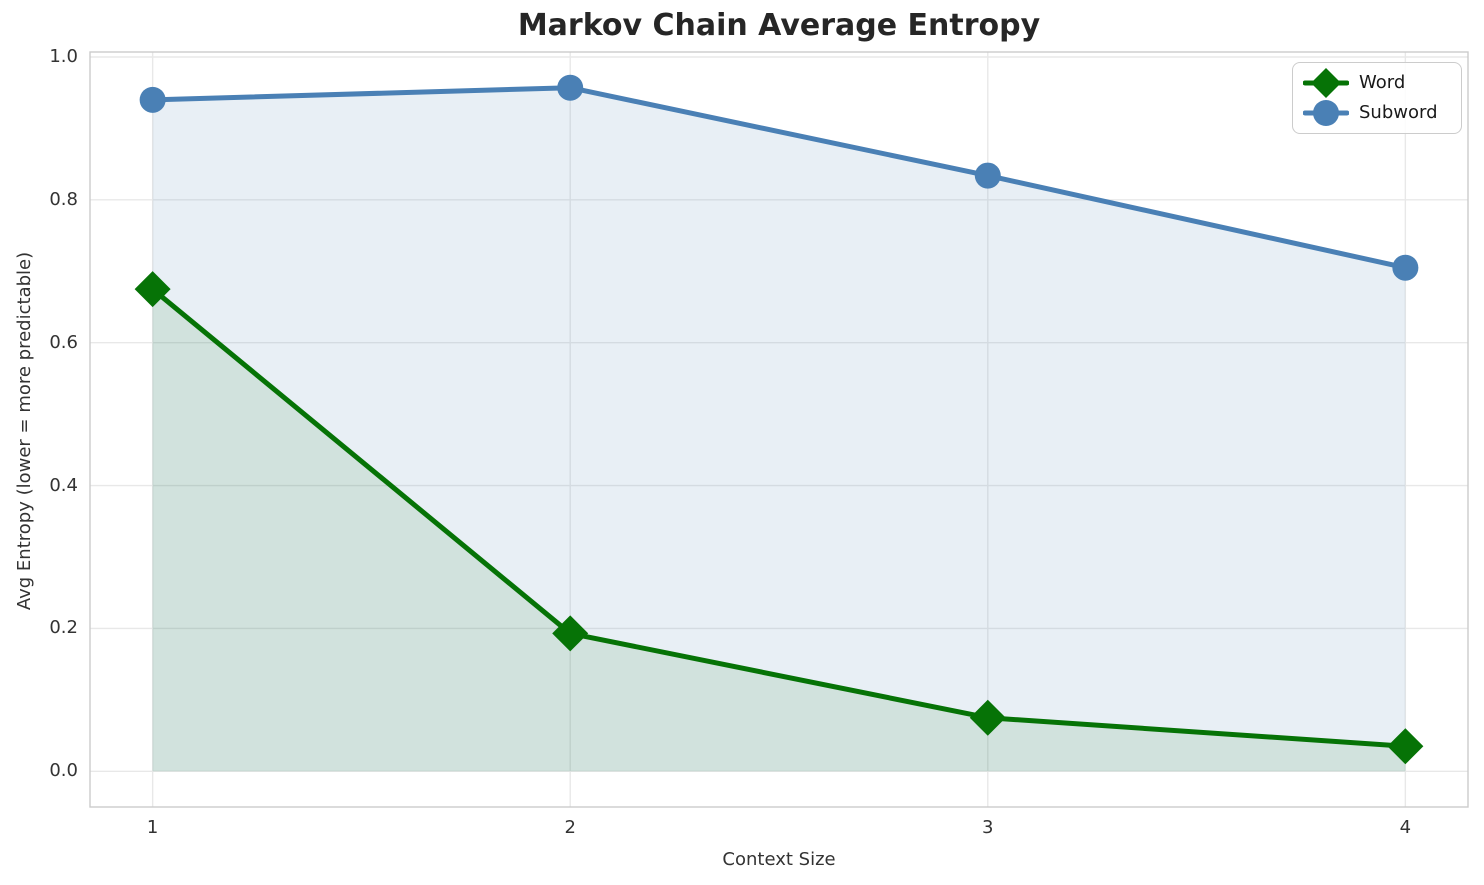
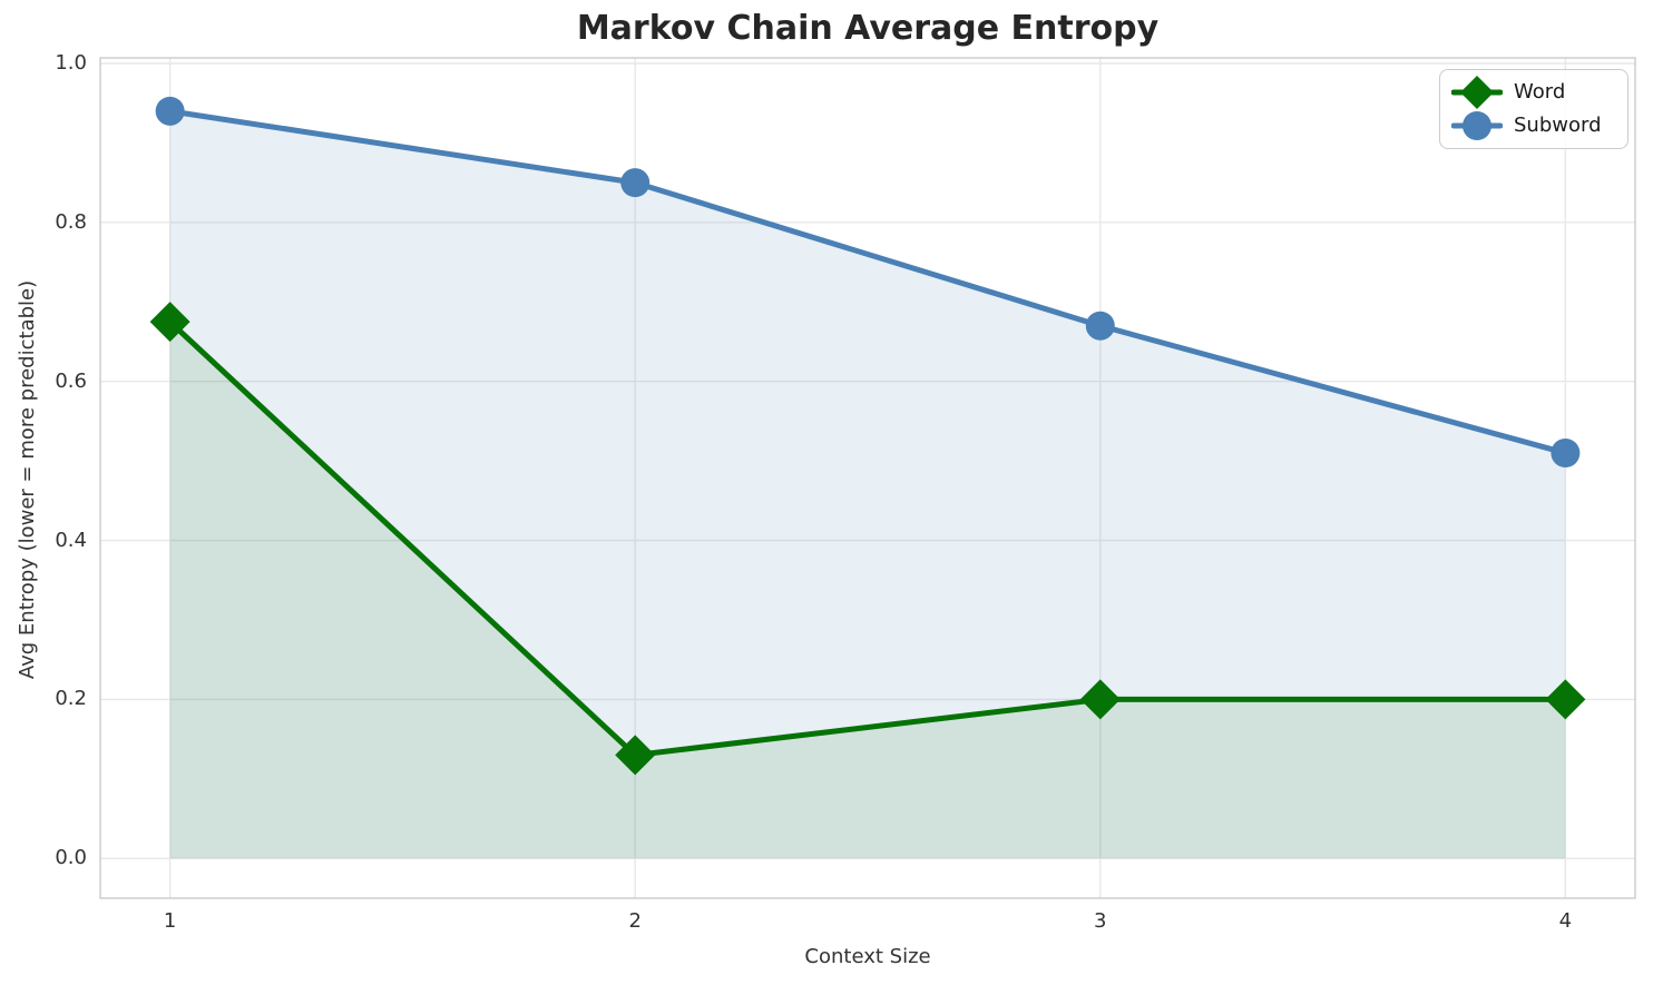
Word/2: 0.19 -> 0.13
Subword/2: 0.96 -> 0.85
Word/3: 0.07 -> 0.20
Subword/3: 0.83 -> 0.67
Word/4: 0.04 -> 0.20
Subword/4: 0.70 -> 0.51
